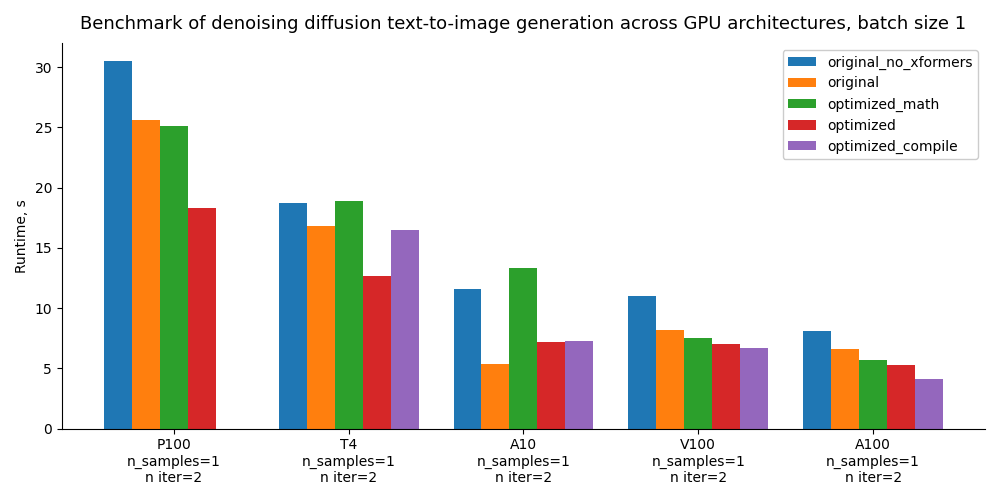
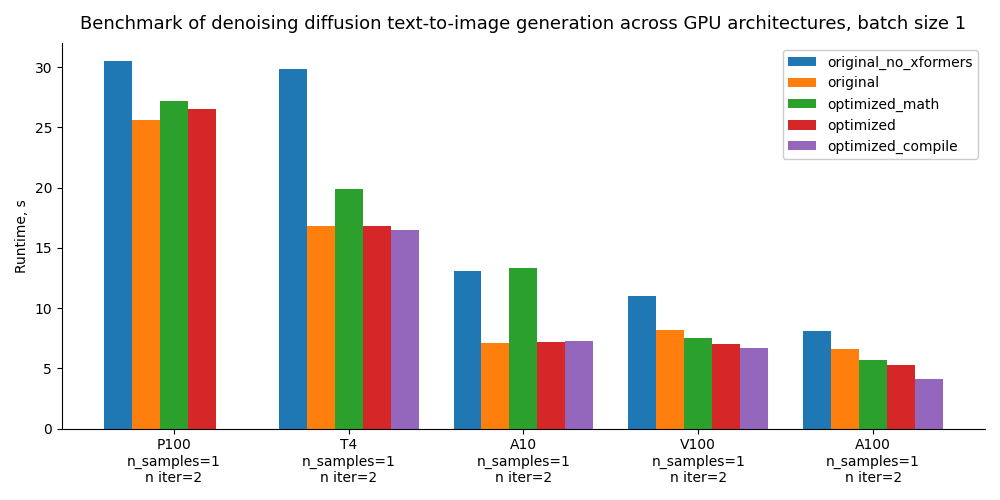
optimized_math/P100 n_samples=1 n iter=2: 25.1 -> 27.2
optimized/P100 n_samples=1 n iter=2: 18.3 -> 26.5
original_no_xformers/T4 n_samples=1 n iter=2: 18.7 -> 29.8
optimized_math/T4 n_samples=1 n iter=2: 18.9 -> 19.9
optimized/T4 n_samples=1 n iter=2: 12.7 -> 16.8
original_no_xformers/A10 n_samples=1 n iter=2: 11.6 -> 13.1
original/A10 n_samples=1 n iter=2: 5.4 -> 7.1
